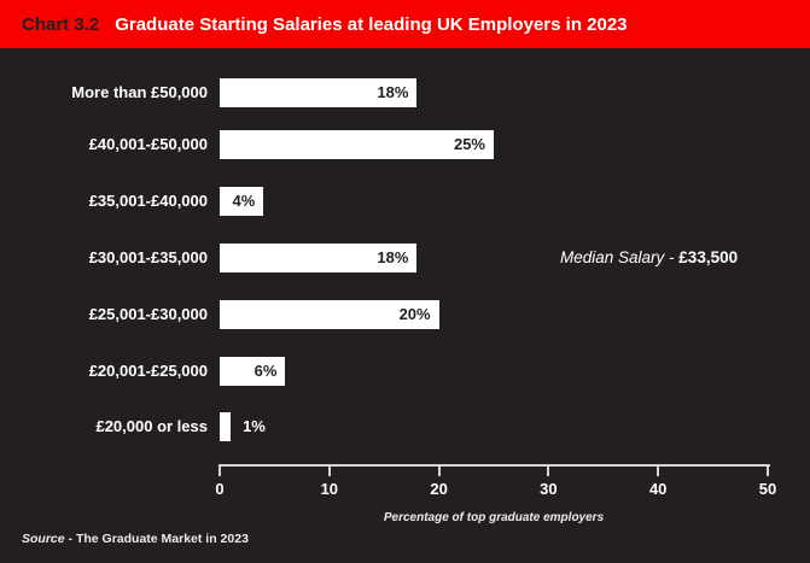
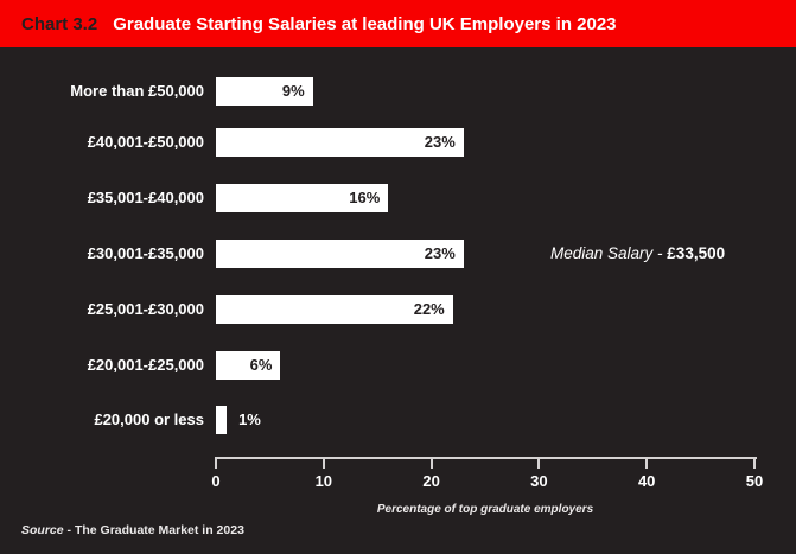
More than £50,000: 18% -> 9%
£40,001-£50,000: 25% -> 23%
£35,001-£40,000: 4% -> 16%
£30,001-£35,000: 18% -> 23%
£25,001-£30,000: 20% -> 22%
